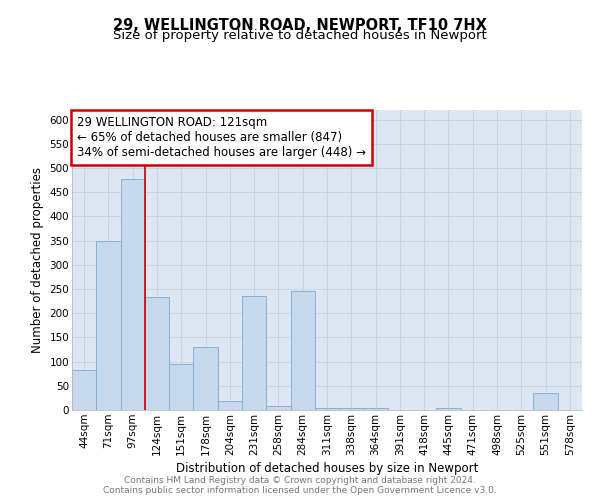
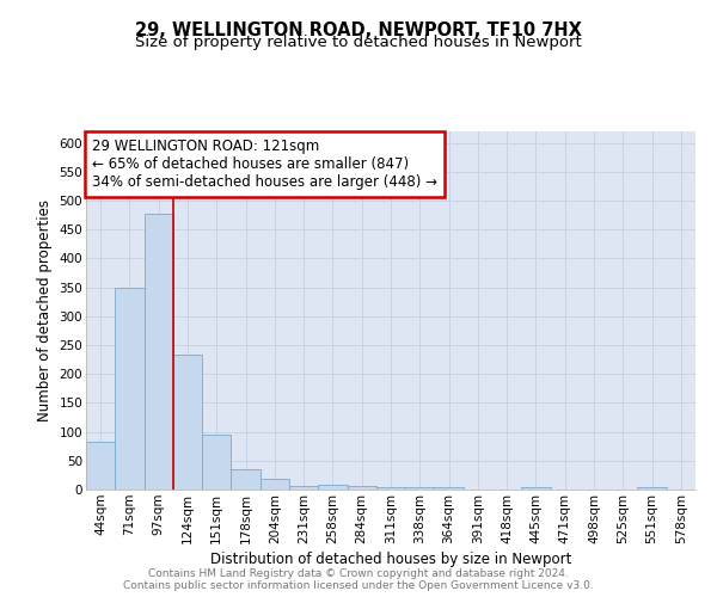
178sqm: 130 -> 36
231sqm: 235 -> 7
284sqm: 245 -> 6
551sqm: 35 -> 4
